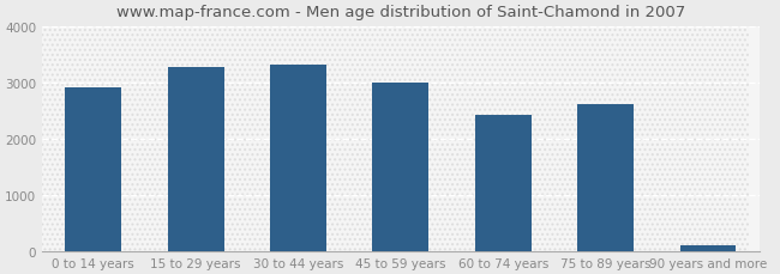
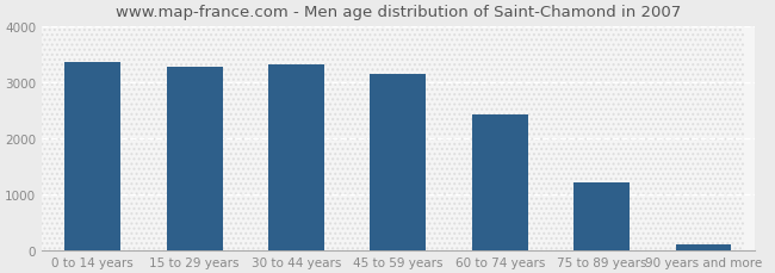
0 to 14 years: 2900 -> 3360
45 to 59 years: 3000 -> 3150
75 to 89 years: 2600 -> 1200
